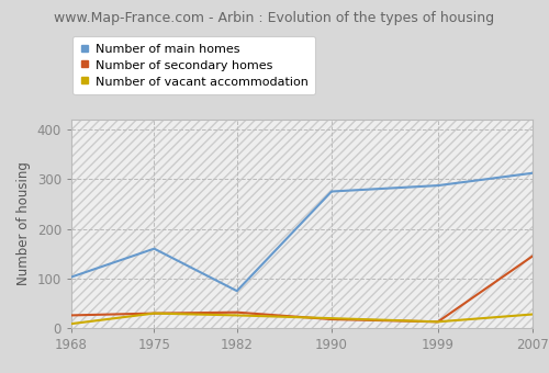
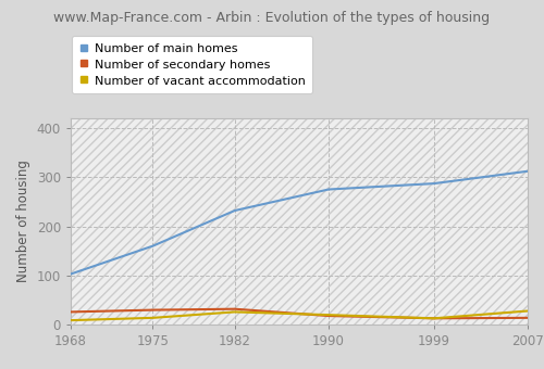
Number of vacant accommodation/1975: 30 -> 14
Number of main homes/1982: 75 -> 232
Number of secondary homes/2007: 145 -> 14
